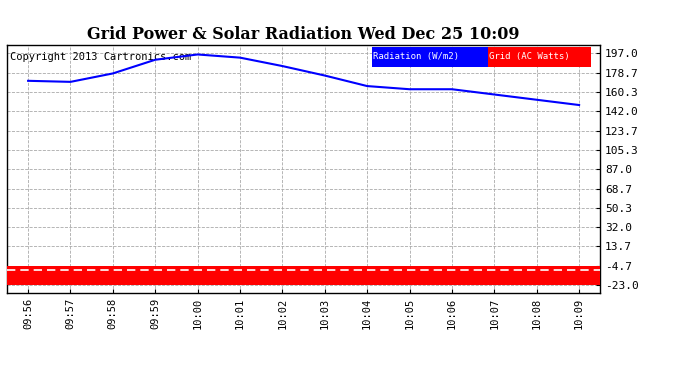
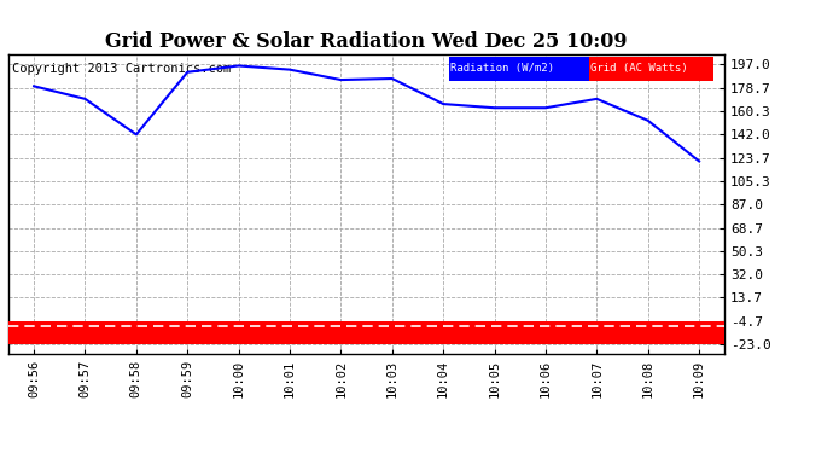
09:56: 171 -> 180
09:58: 178 -> 142
10:03: 176 -> 186
10:07: 158 -> 170
10:09: 148 -> 121
